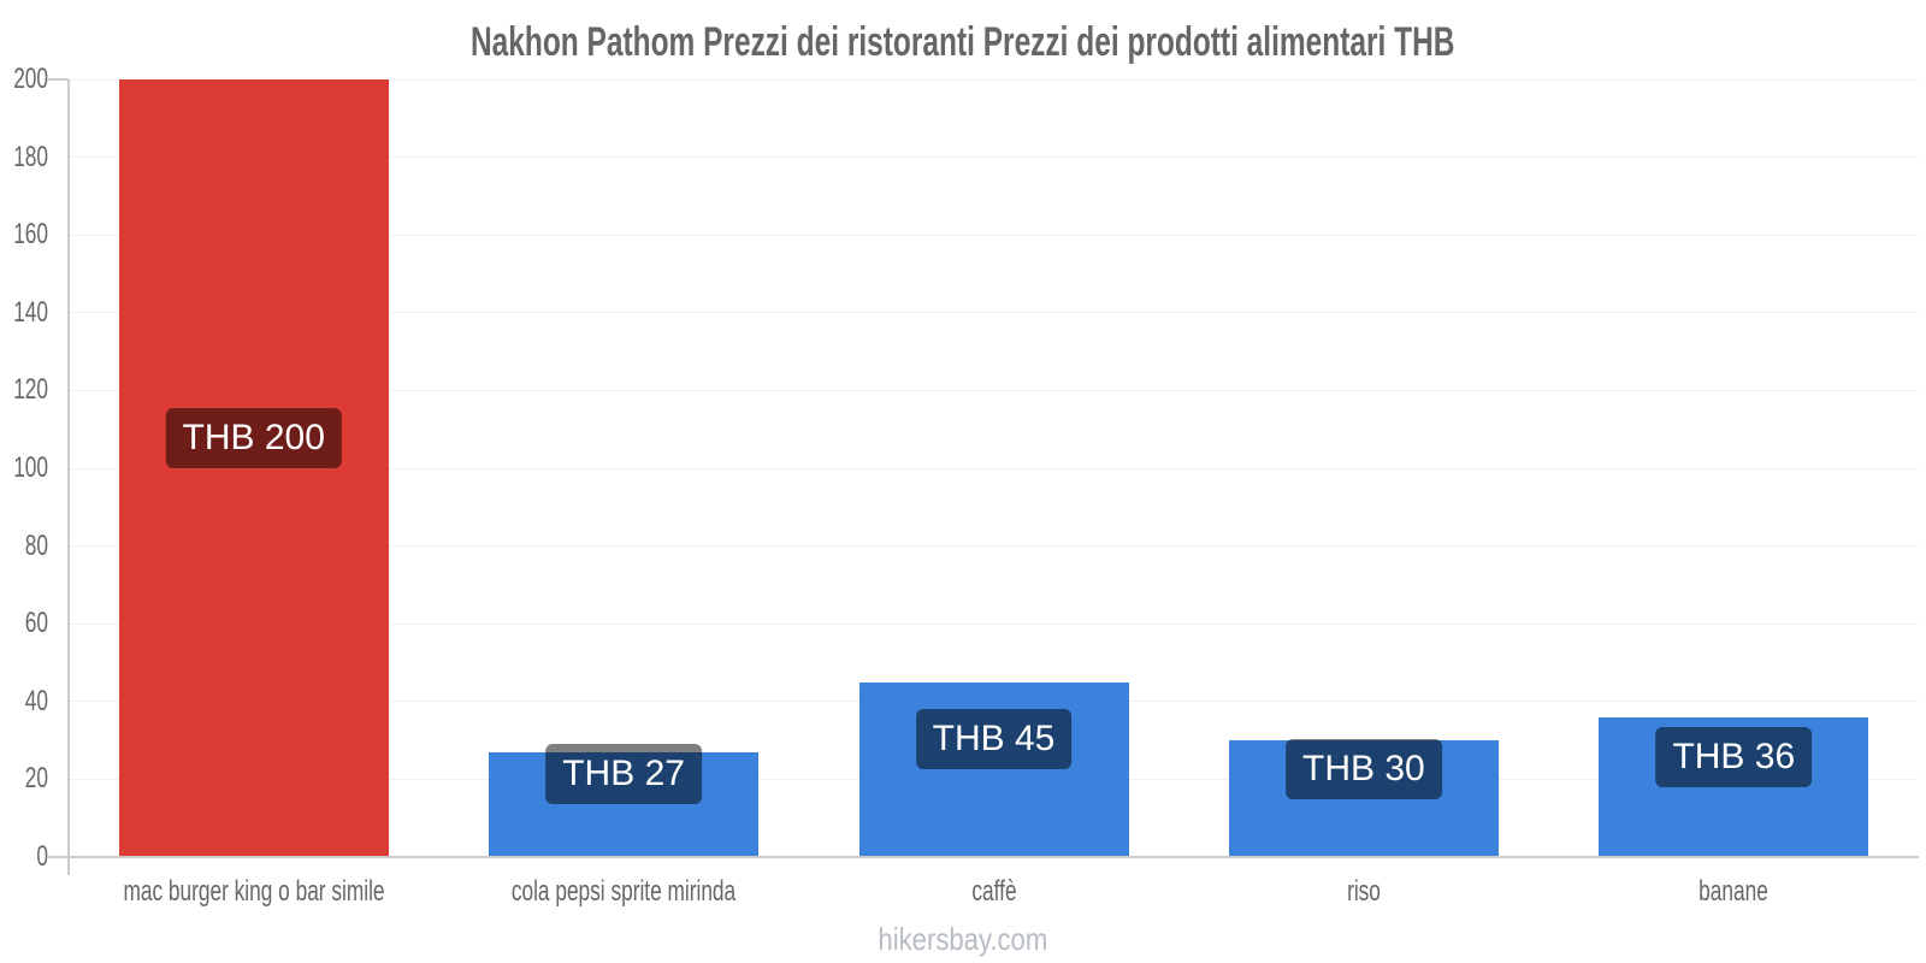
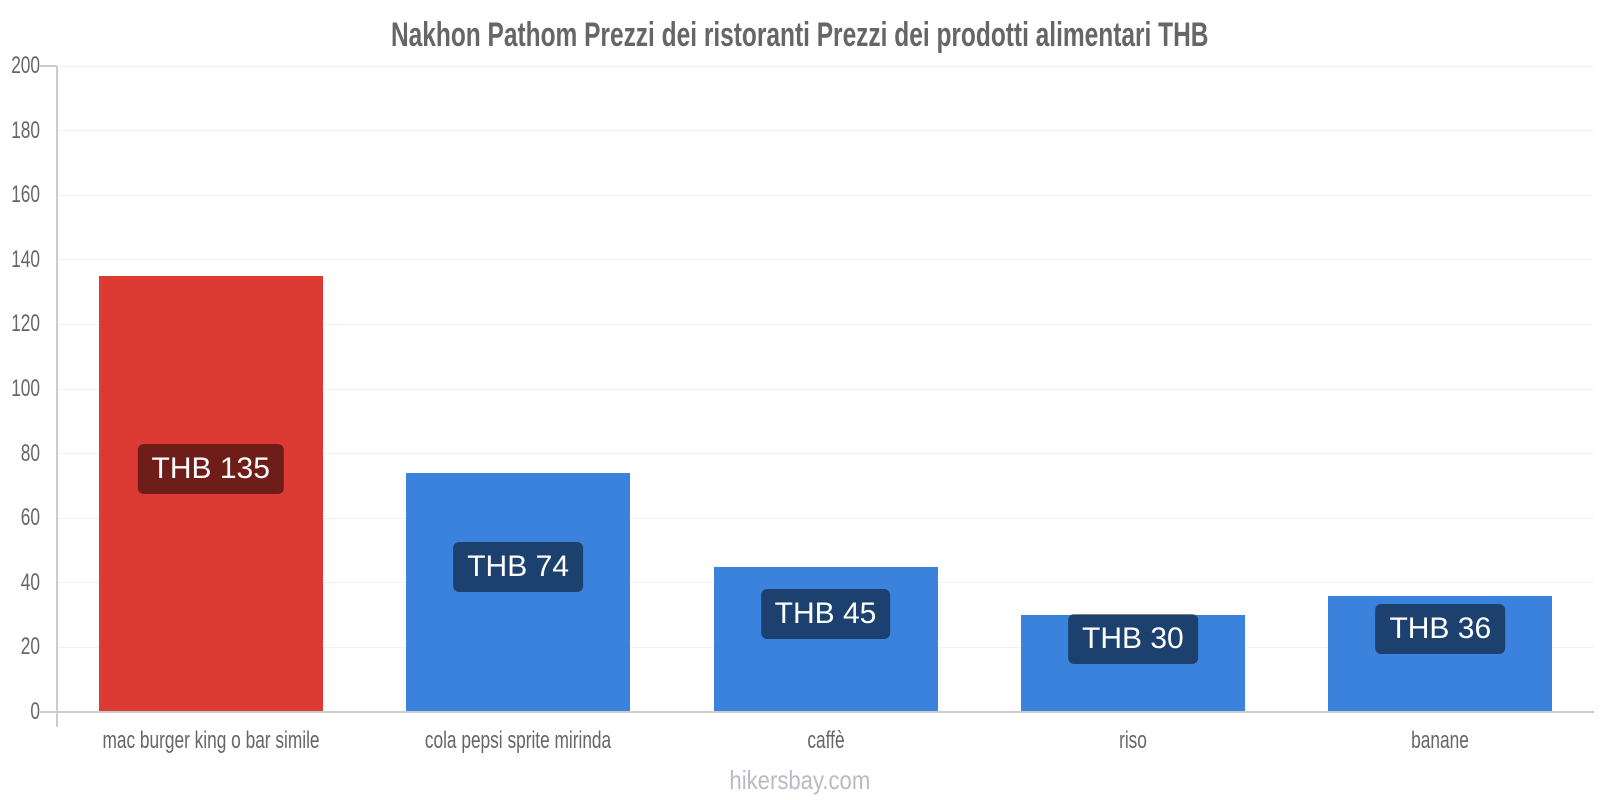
mac burger king o bar simile: 200 -> 135
cola pepsi sprite mirinda: 27 -> 74
